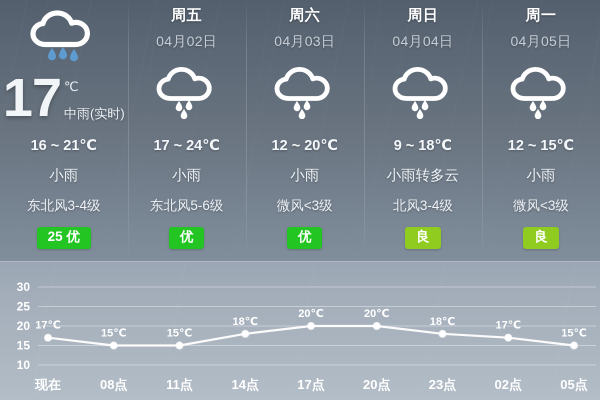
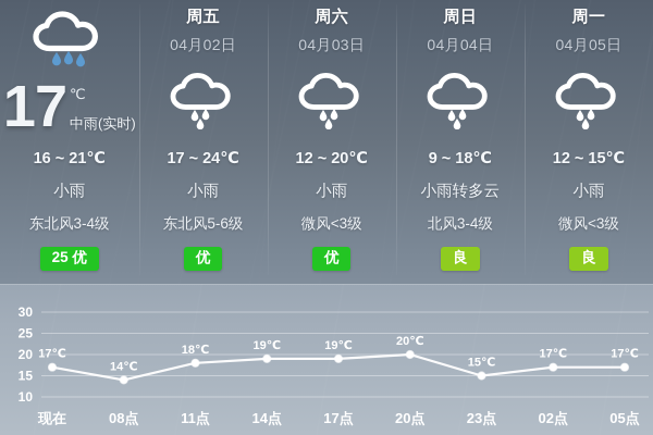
08点: 15 -> 14
11点: 15 -> 18
14点: 18 -> 19
17点: 20 -> 19
23点: 18 -> 15
05点: 15 -> 17
